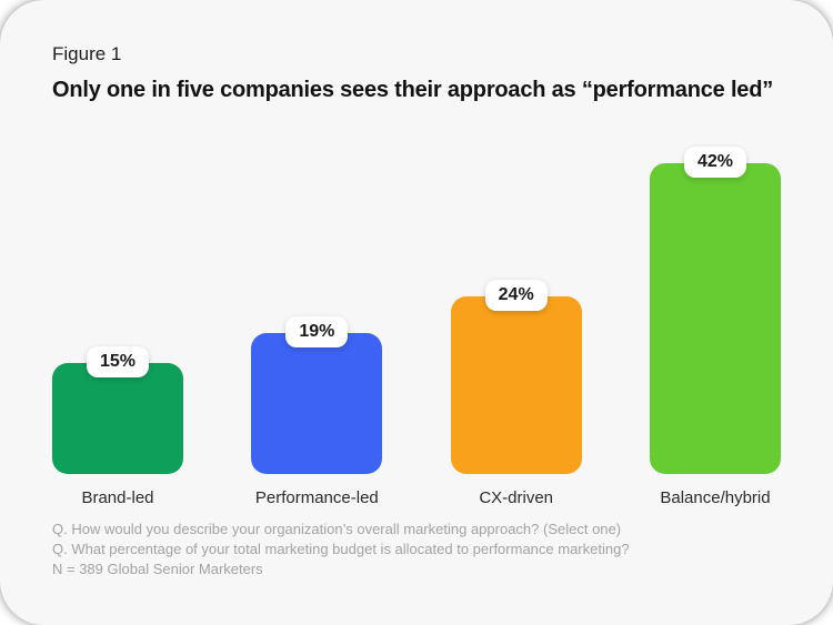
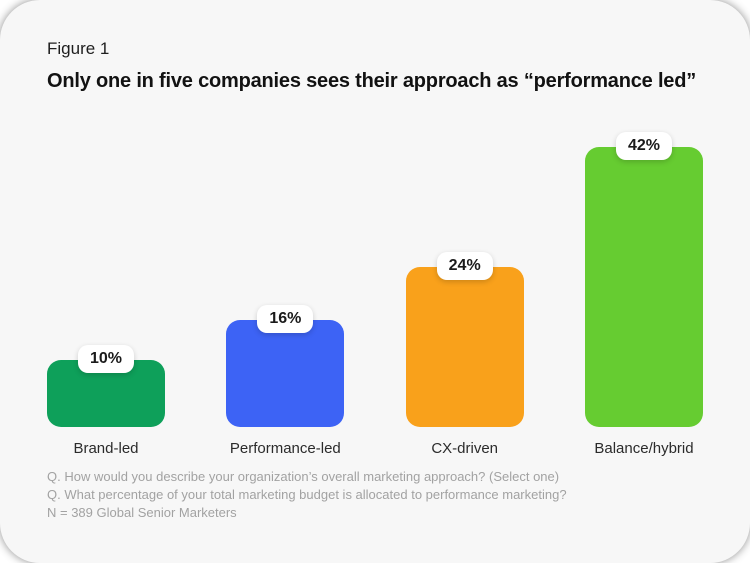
Brand-led: 15% -> 10%
Performance-led: 19% -> 16%
